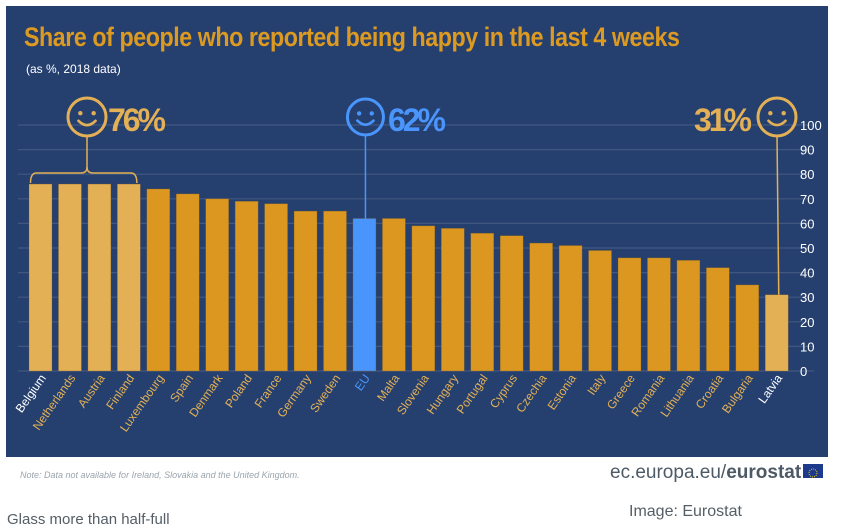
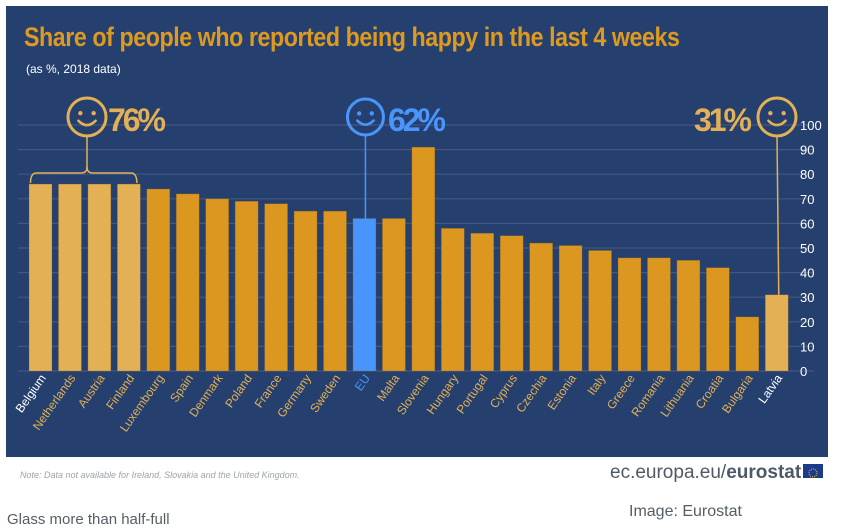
Slovenia: 59 -> 91
Bulgaria: 35 -> 22
